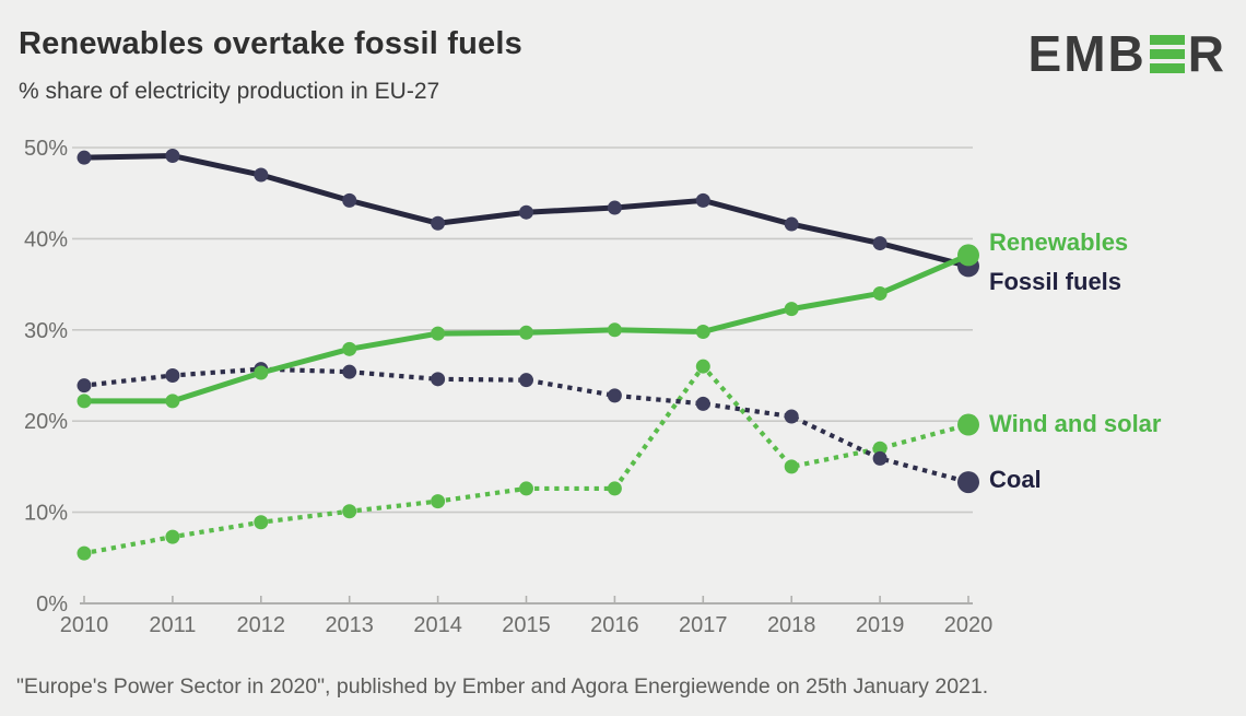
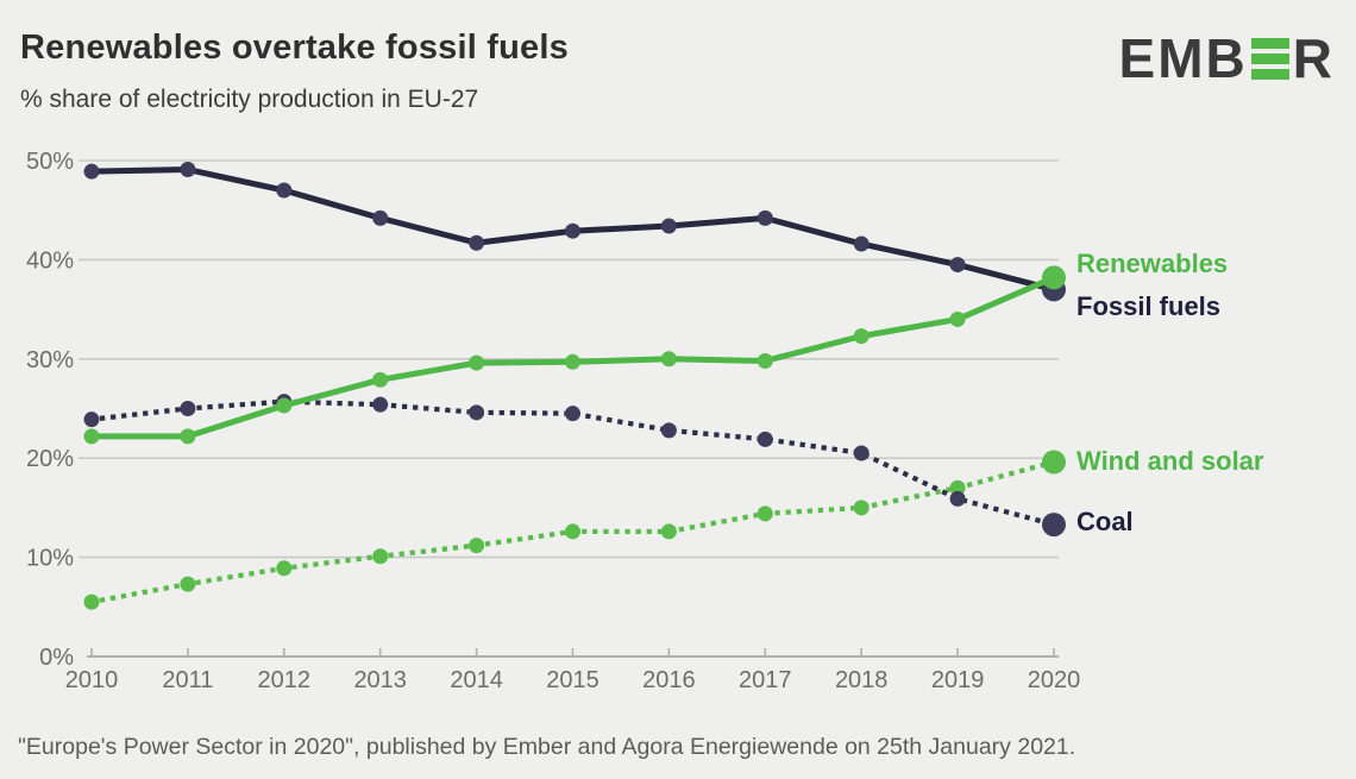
Wind and solar/2017: 26% -> 14%
